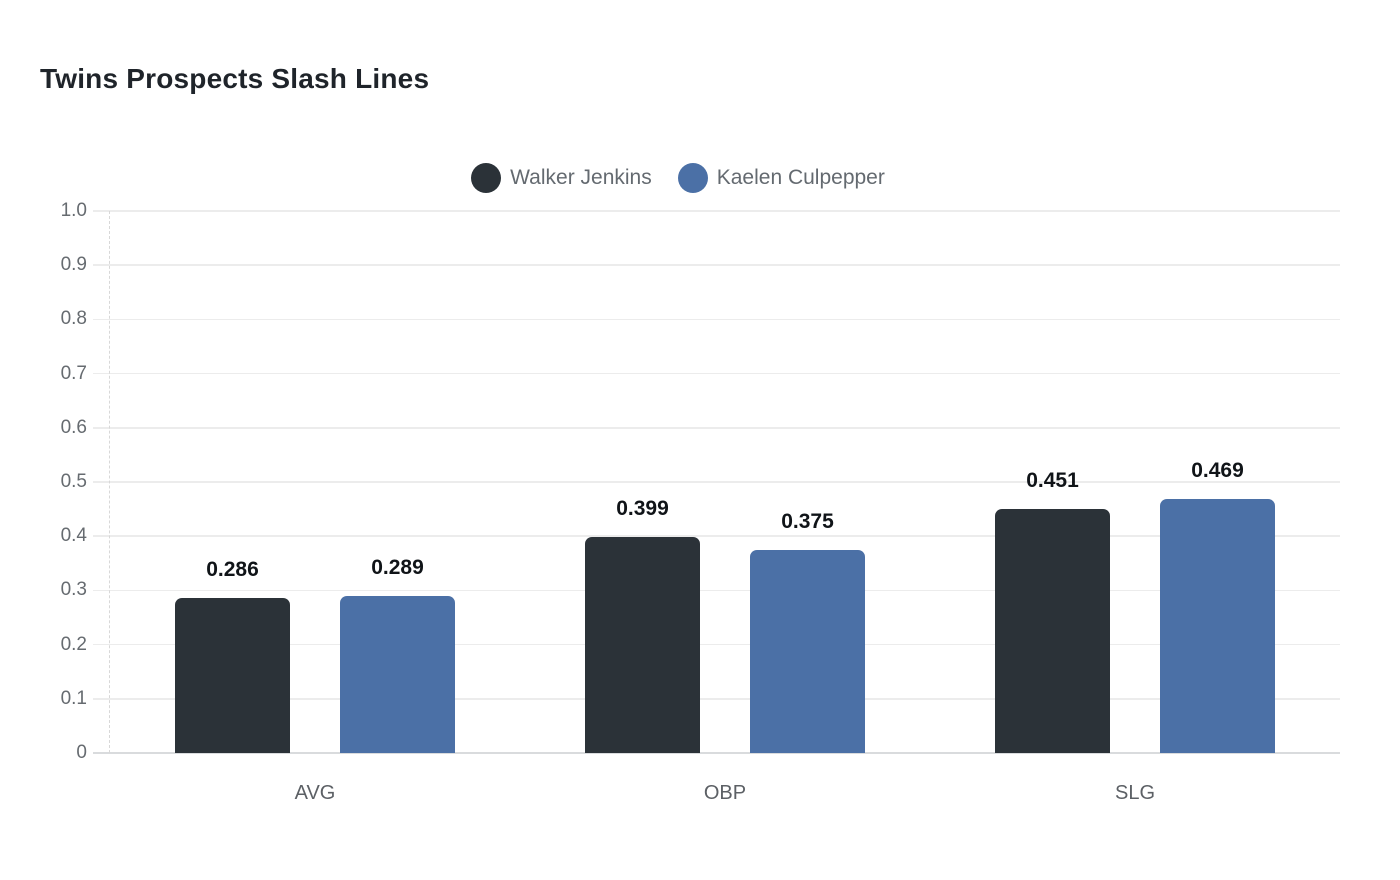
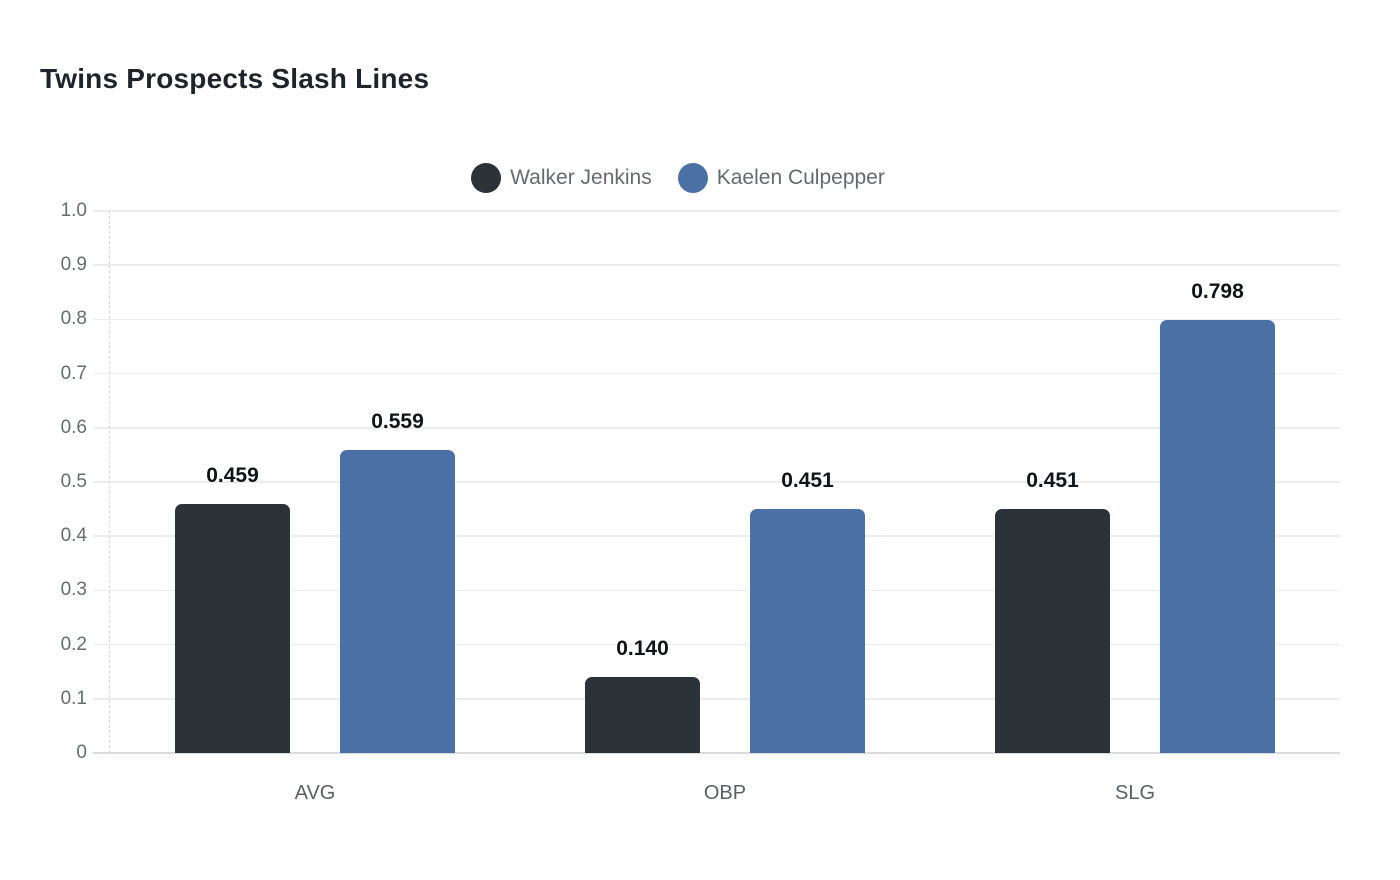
Walker Jenkins/AVG: 0.286 -> 0.459
Kaelen Culpepper/AVG: 0.289 -> 0.559
Walker Jenkins/OBP: 0.399 -> 0.140
Kaelen Culpepper/OBP: 0.375 -> 0.451
Kaelen Culpepper/SLG: 0.469 -> 0.798
